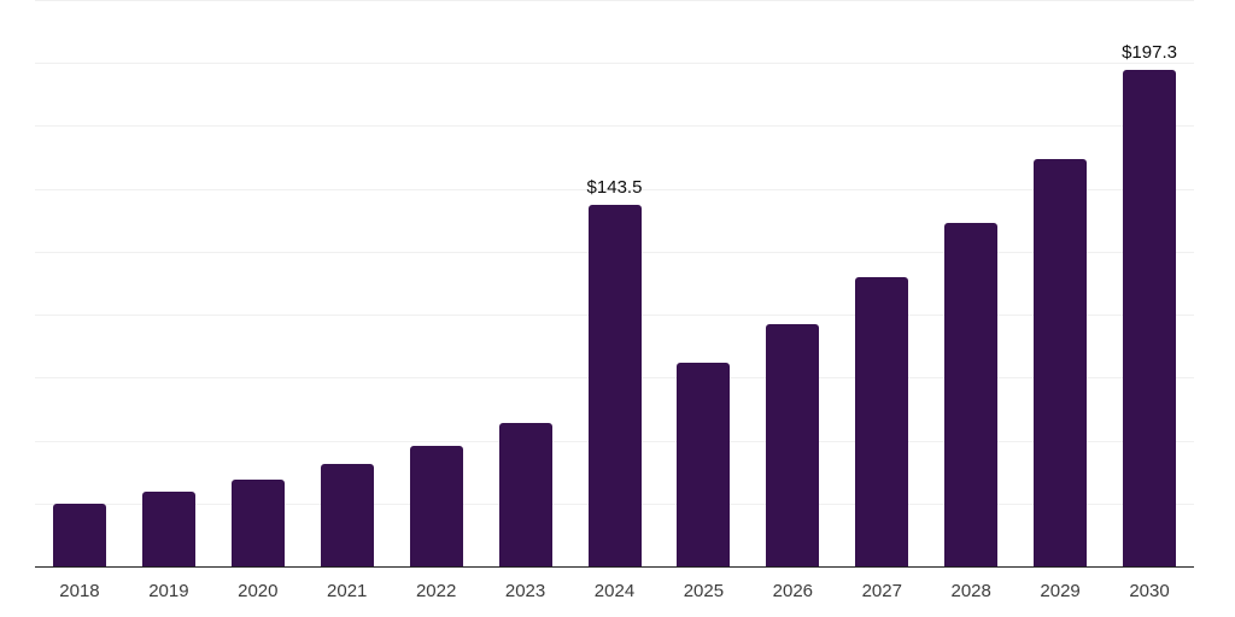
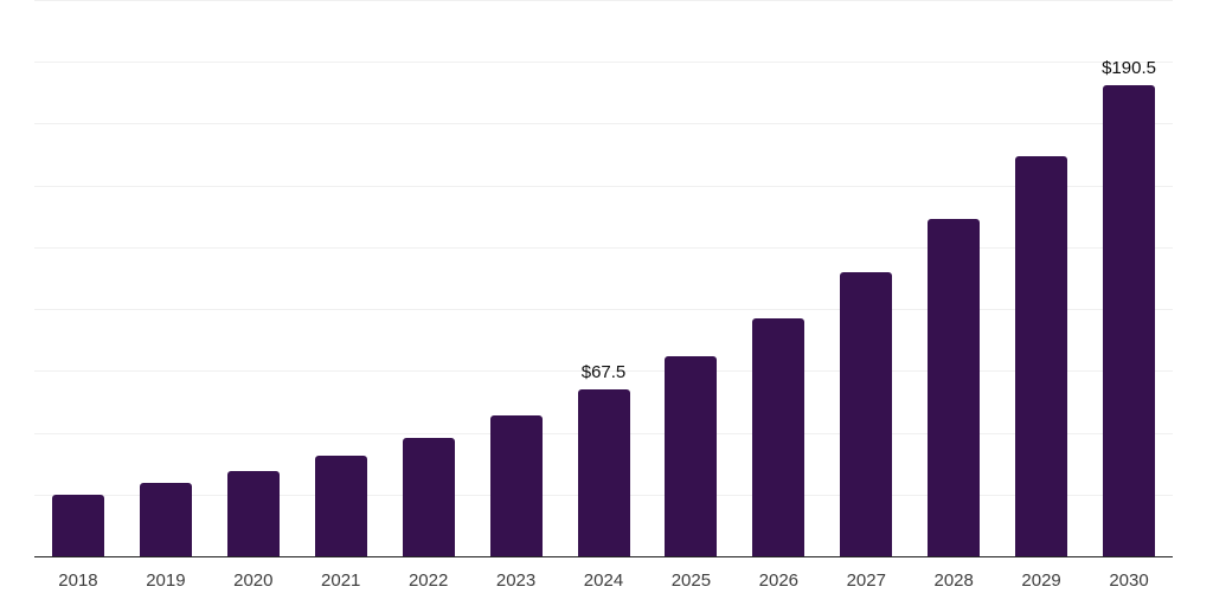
2024: $143.5 -> $67.5
2030: $197.3 -> $190.5
